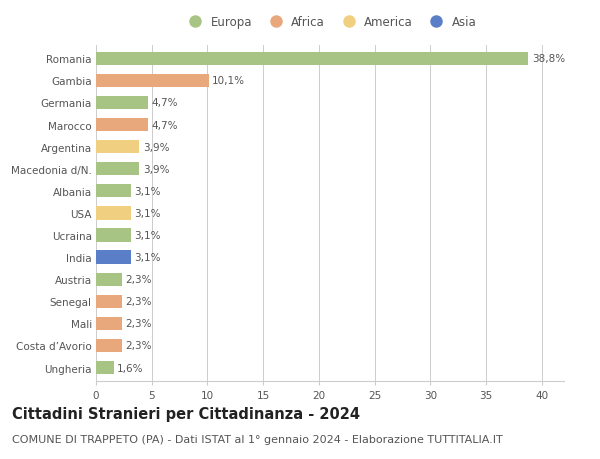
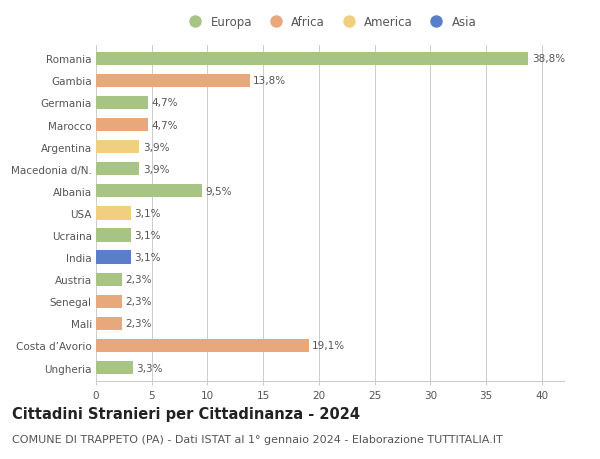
Gambia: 10,1% -> 13,8%
Albania: 3,1% -> 9,5%
Costa d’Avorio: 2,3% -> 19,1%
Ungheria: 1,6% -> 3,3%
